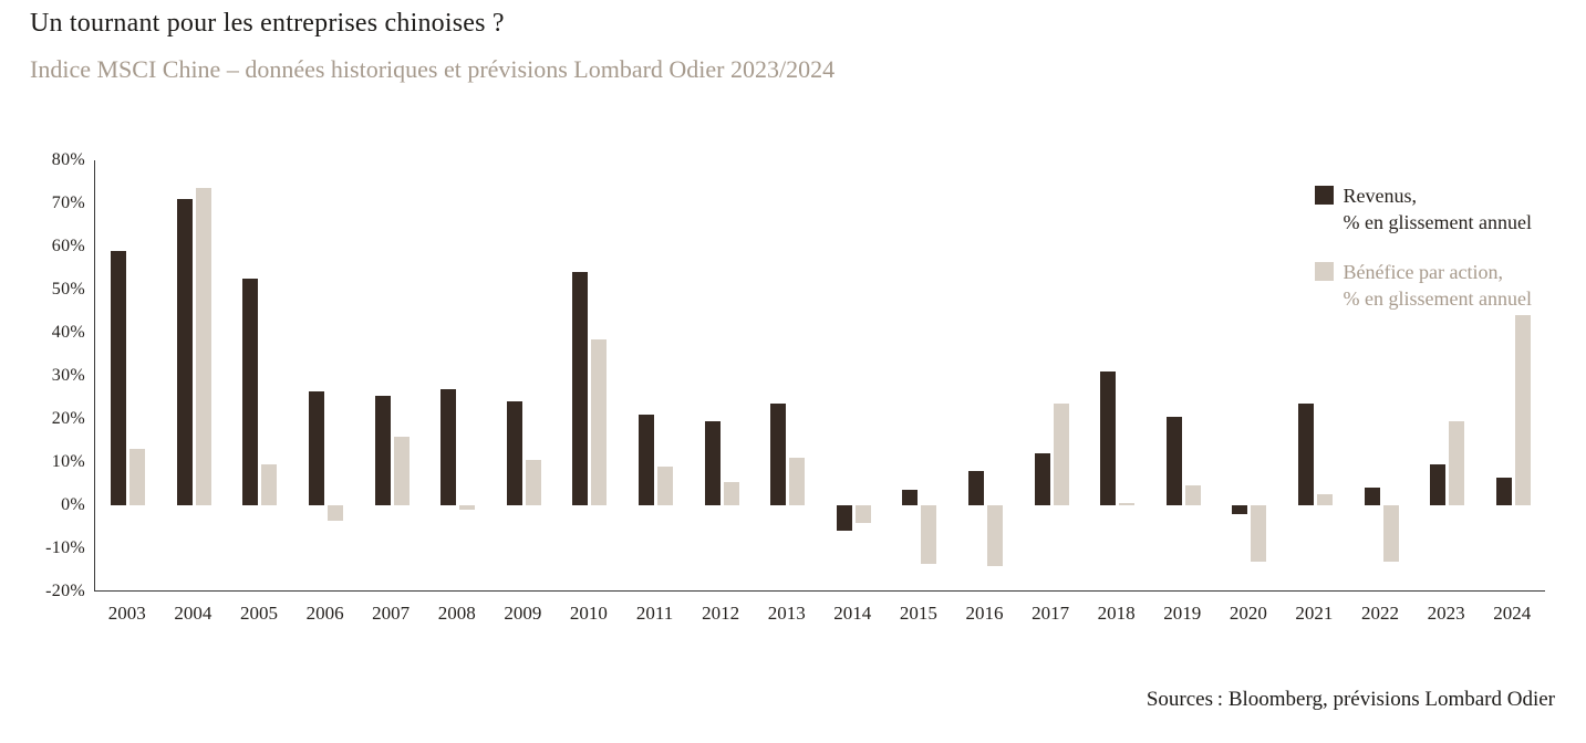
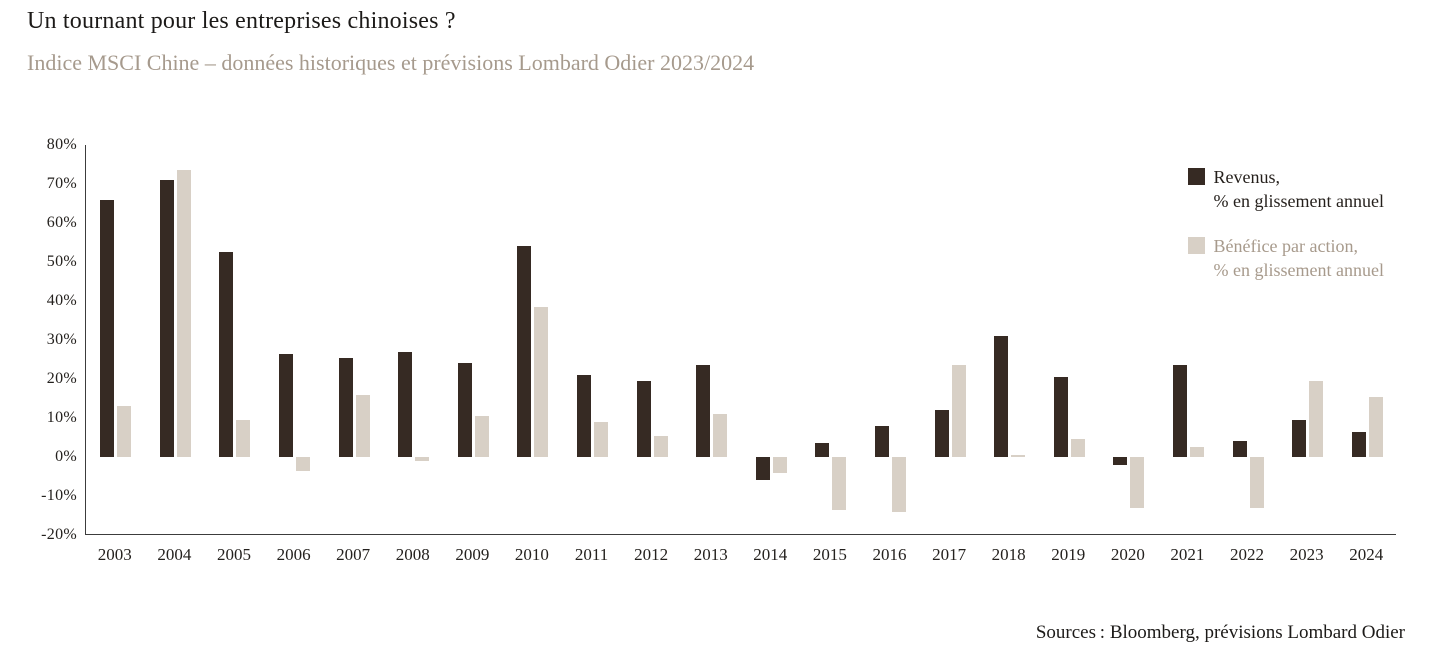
Revenus, % en glissement annuel/2003: 59% -> 66%
Bénéfice par action, % en glissement annuel/2024: 44% -> 16%
